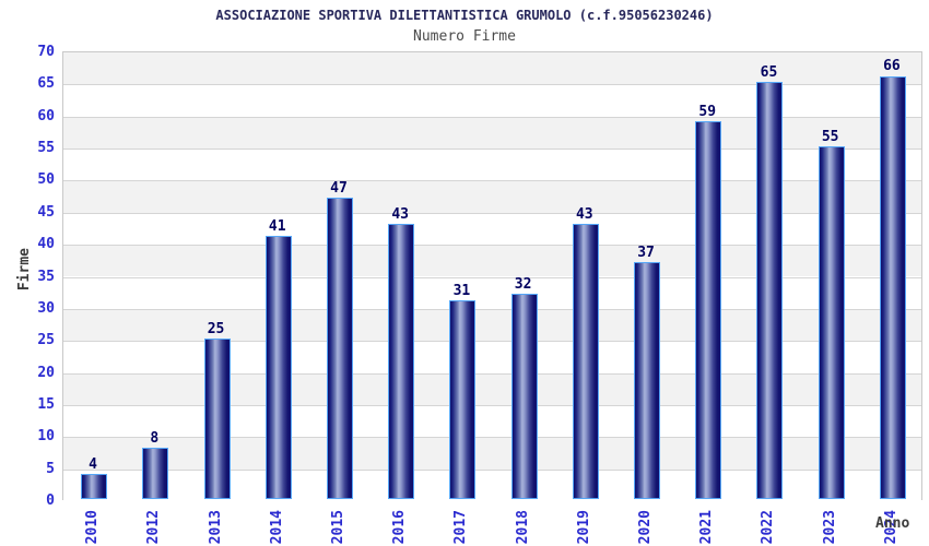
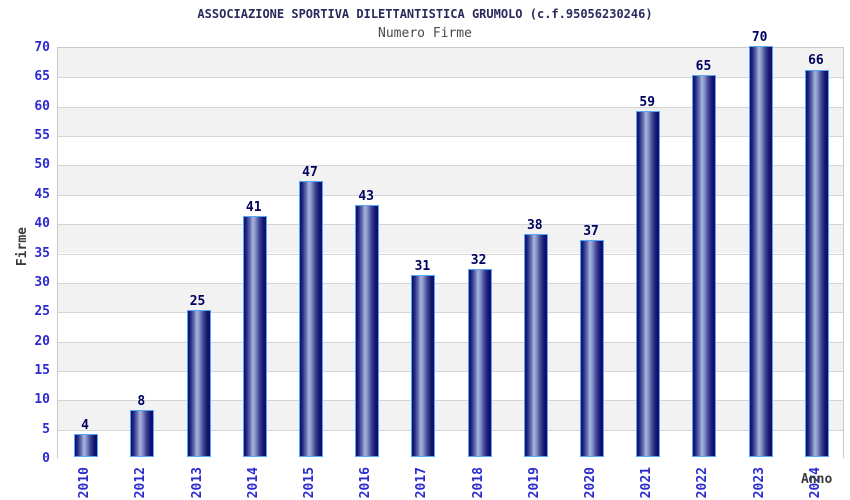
2019: 43 -> 38
2023: 55 -> 70
